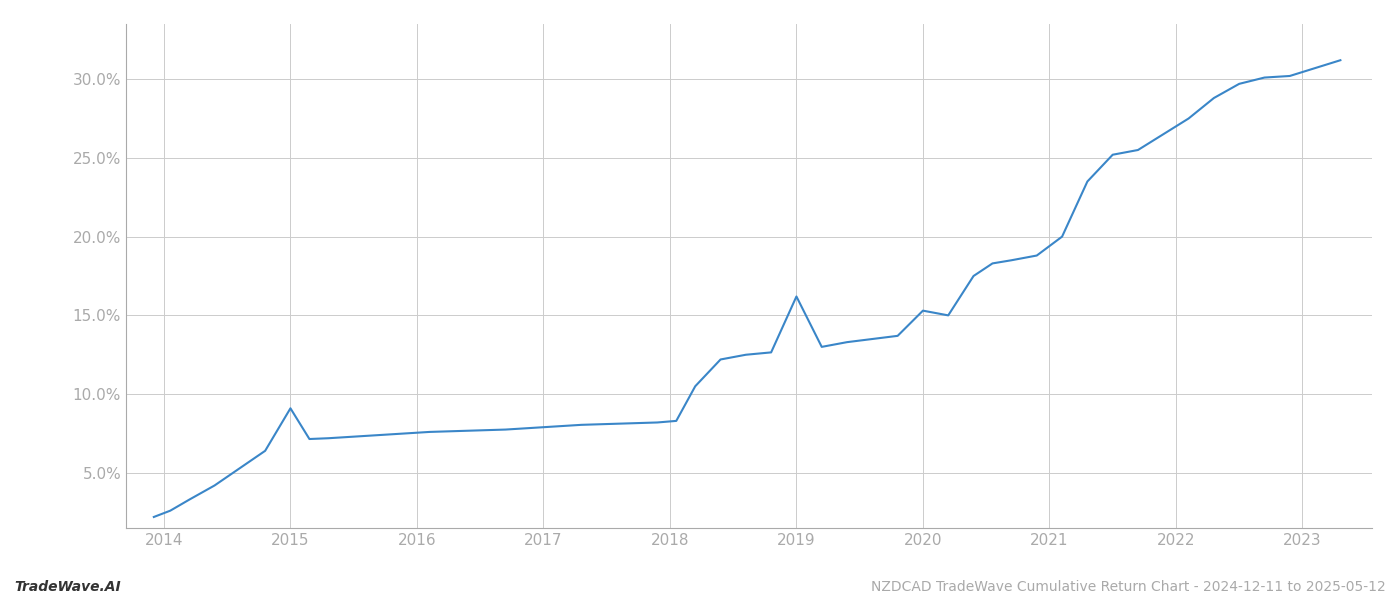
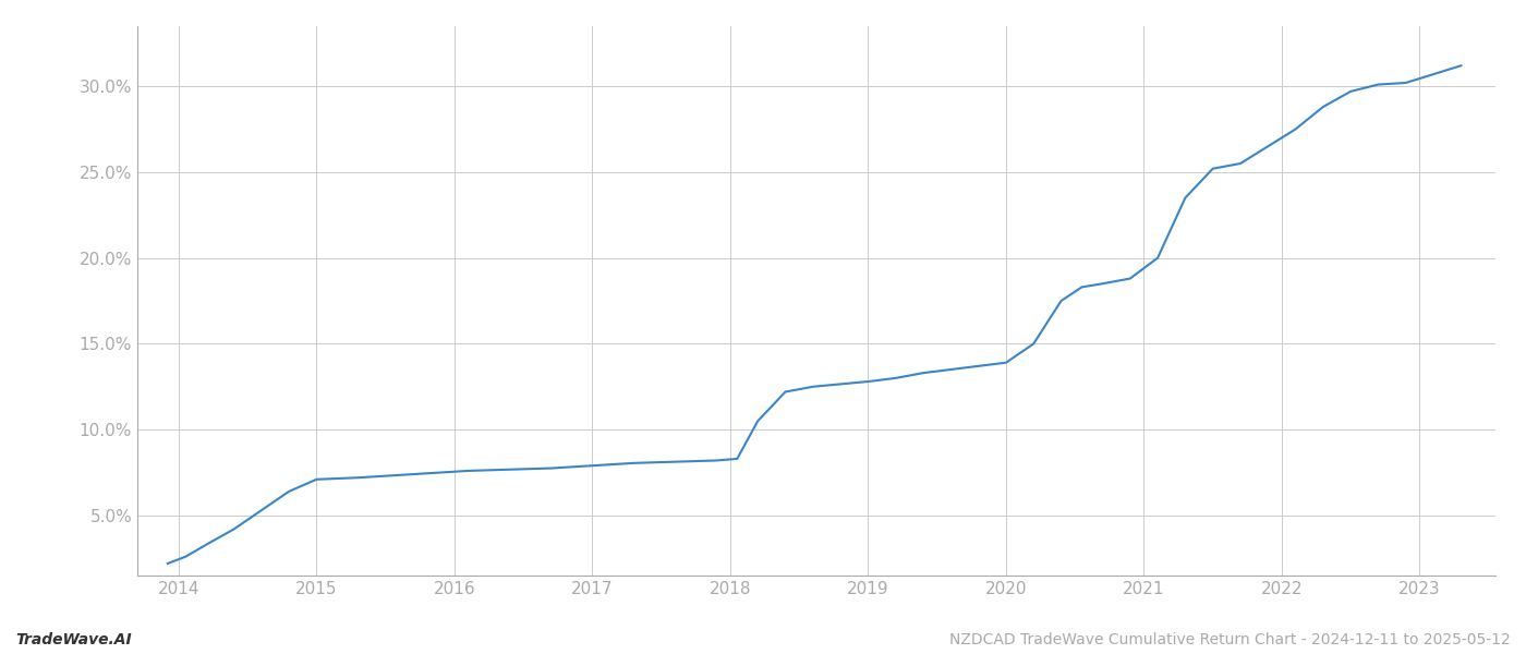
2015: 9.1% -> 7.1%
2019: 16.2% -> 12.8%
2020: 15.3% -> 13.9%
